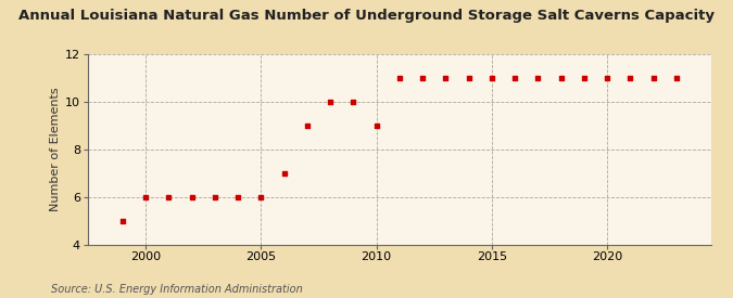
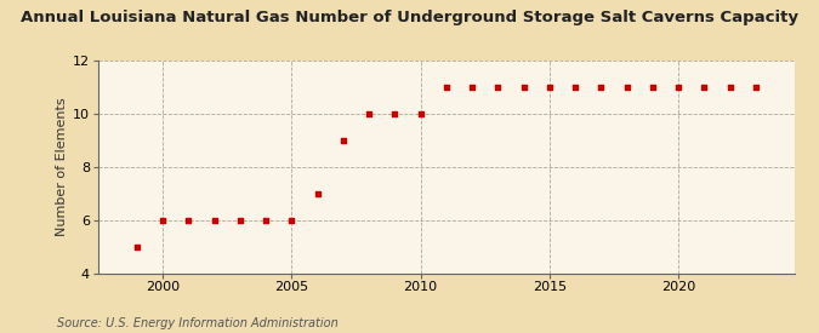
2010: 9 -> 10
